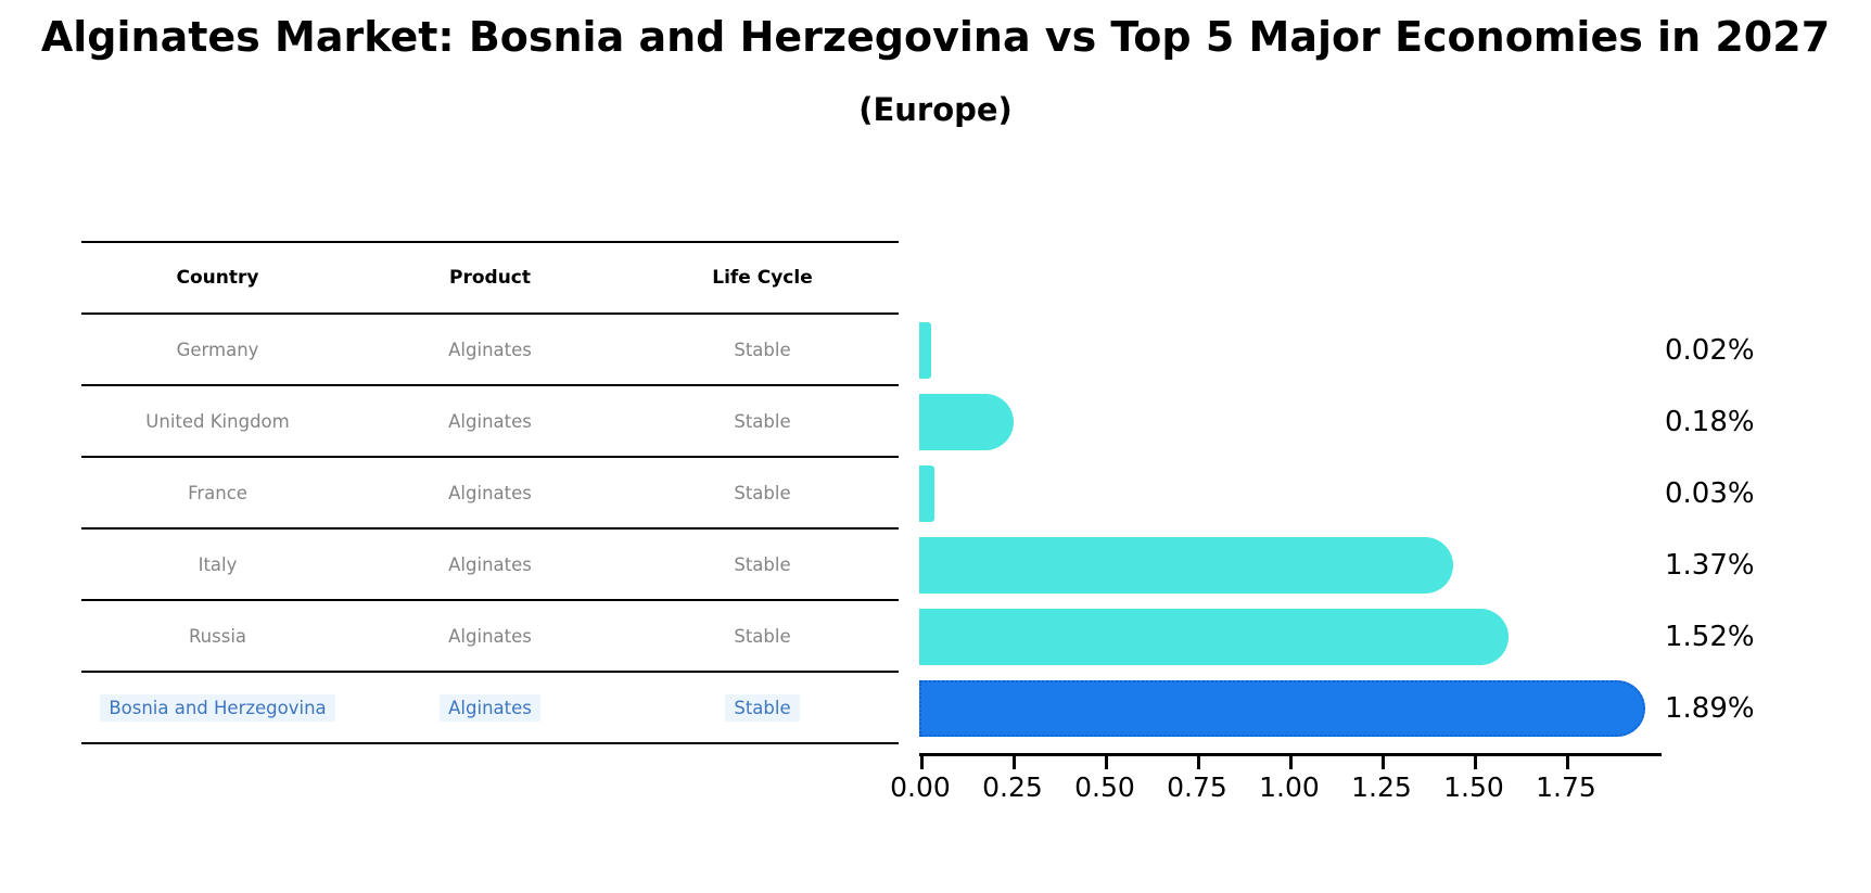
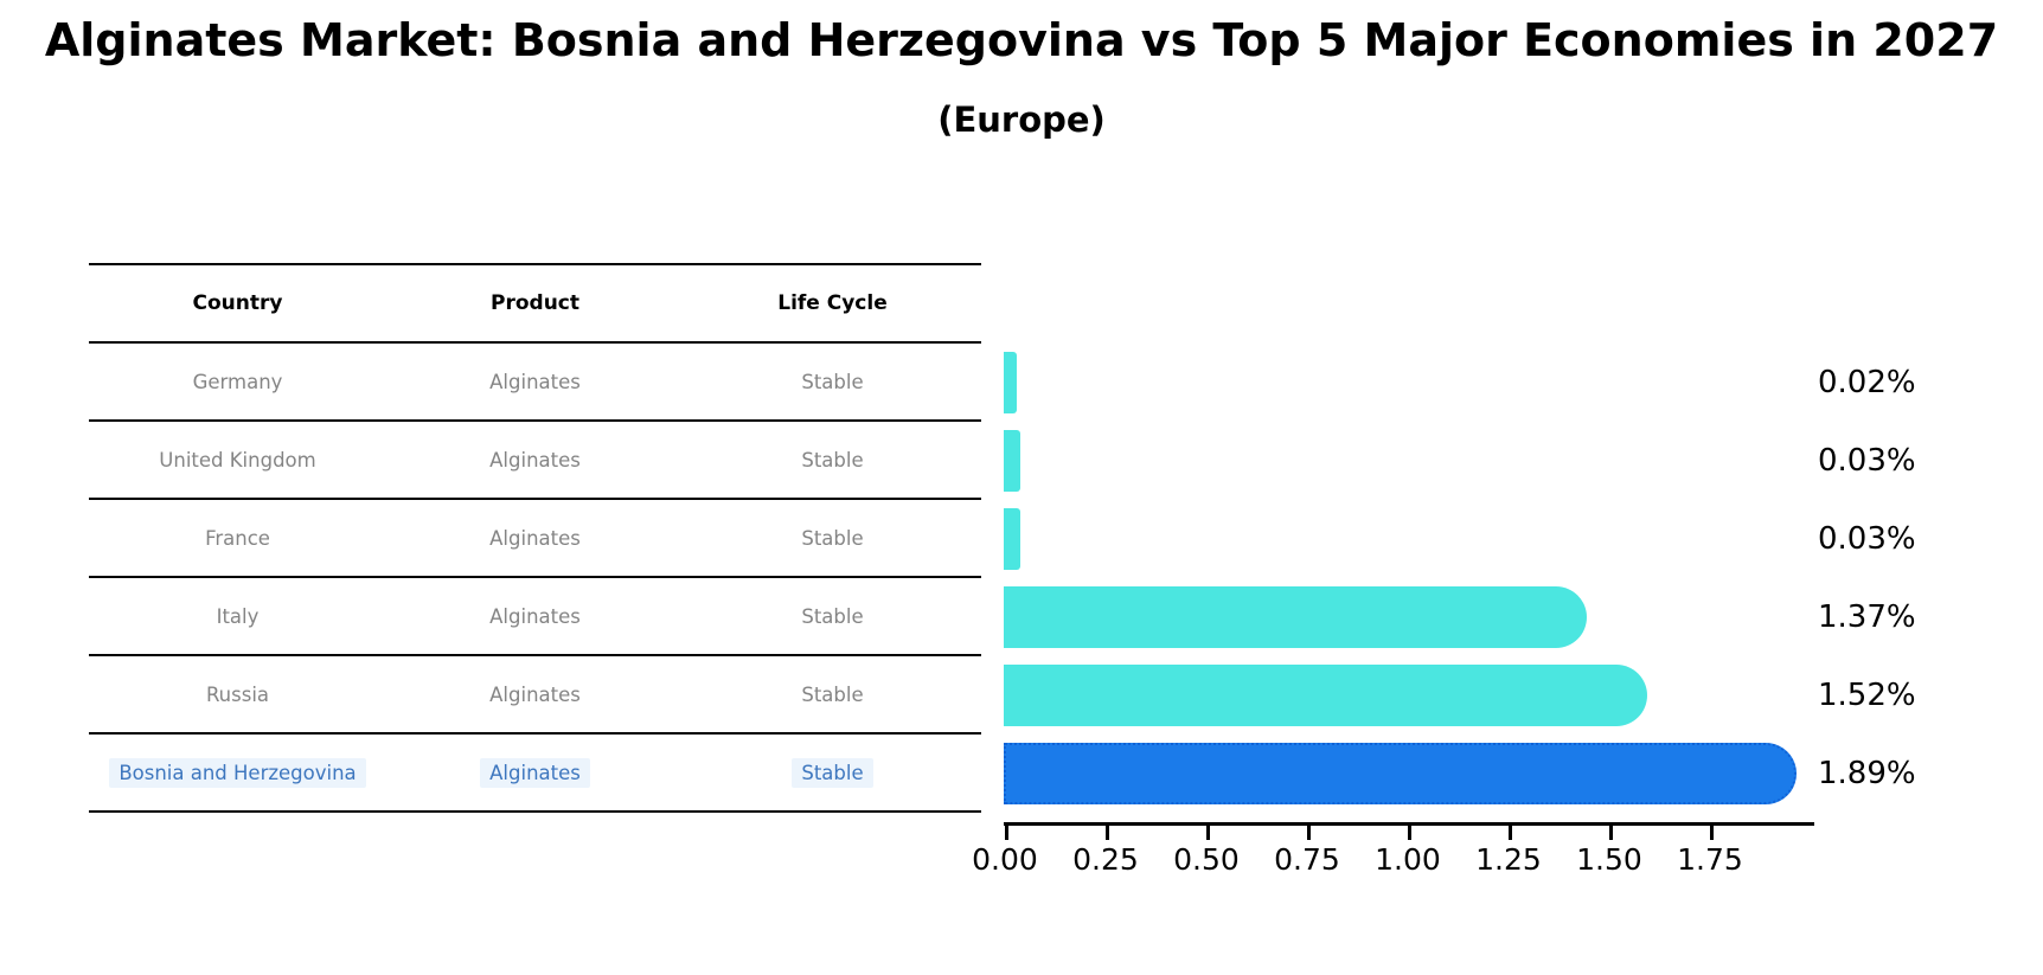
United Kingdom: 0.18% -> 0.03%
